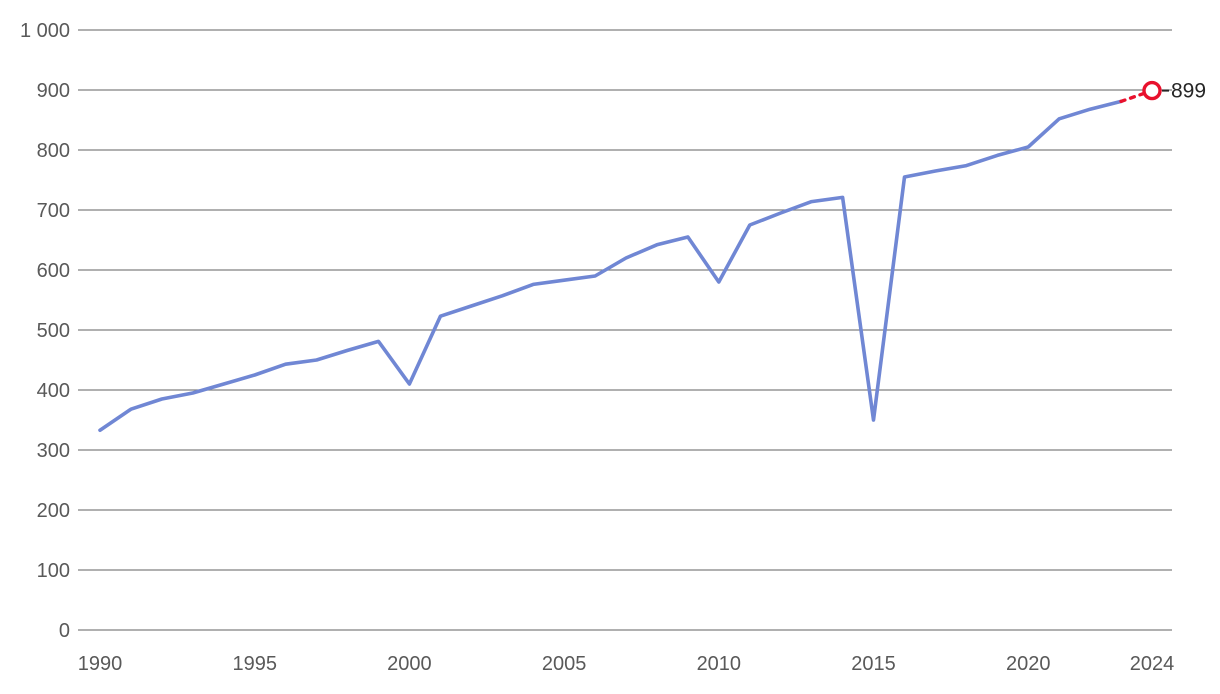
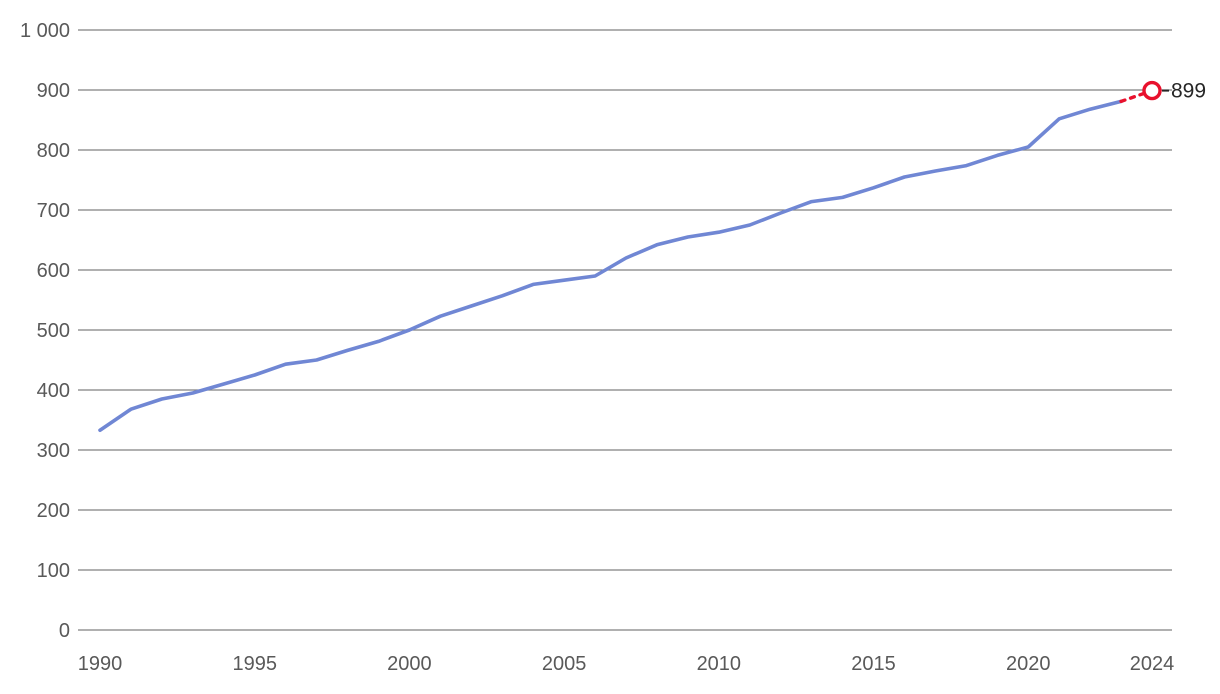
2000: 410 -> 500
2010: 580 -> 660
2015: 350 -> 740
